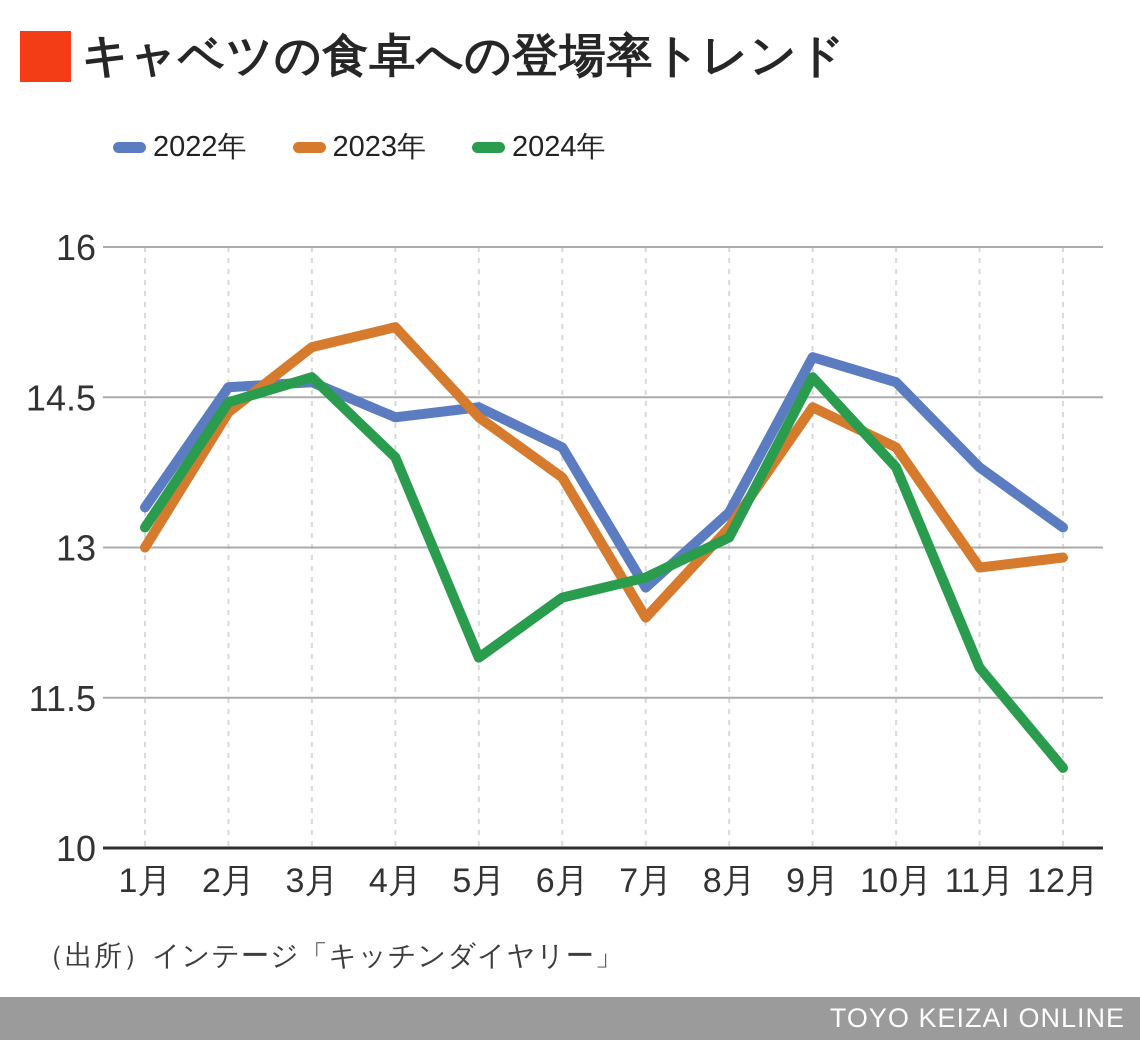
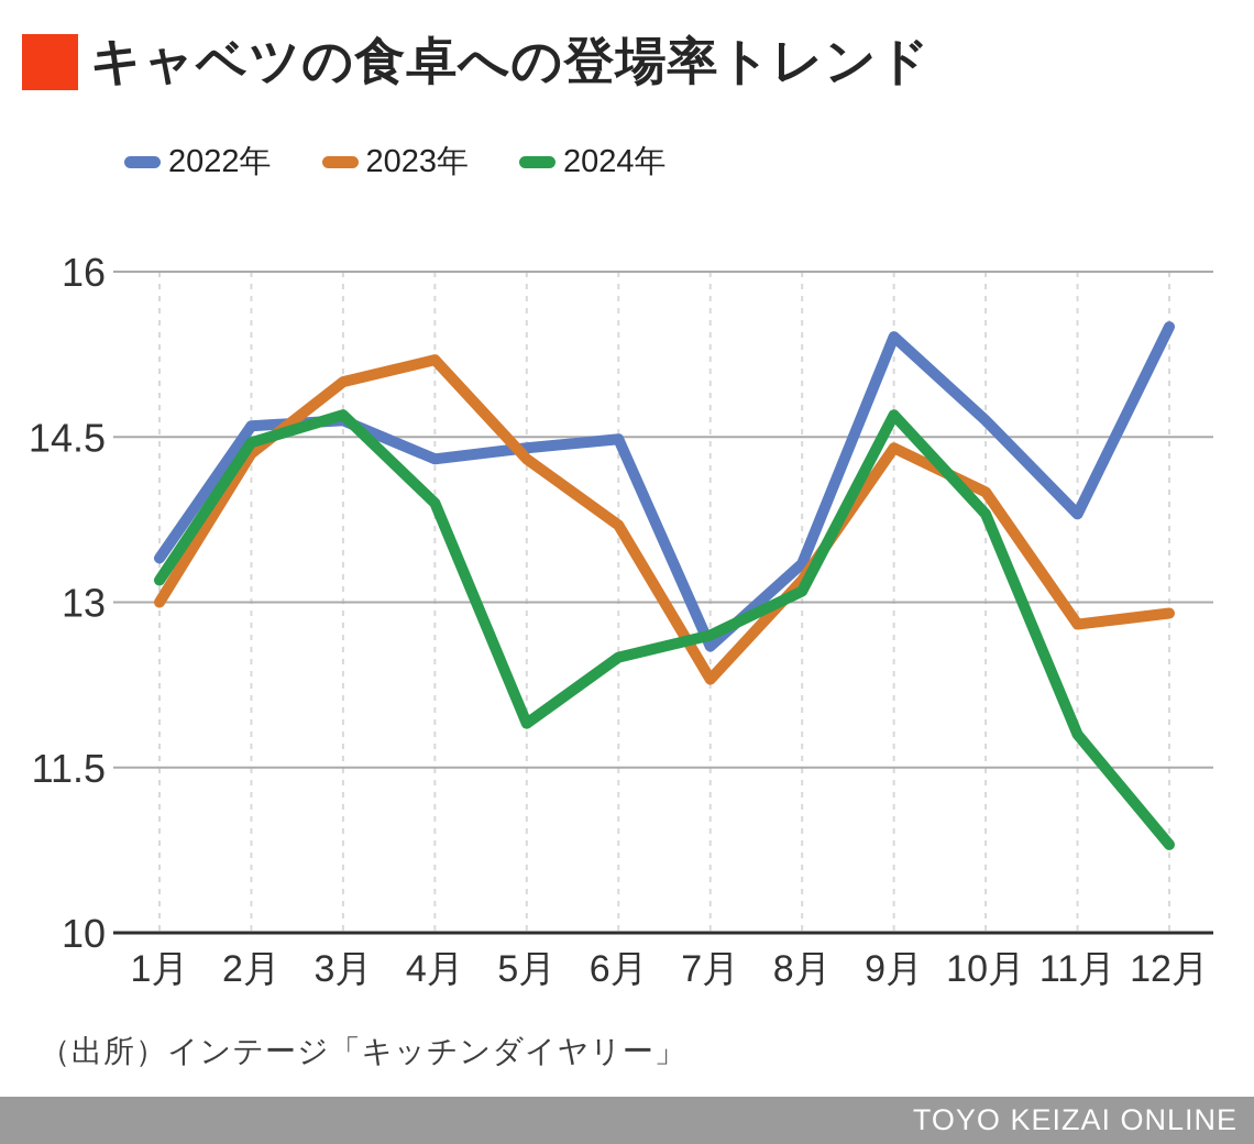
2022年/6月: 14.00 -> 14.48
2022年/9月: 14.90 -> 15.41
2022年/12月: 13.20 -> 15.50
